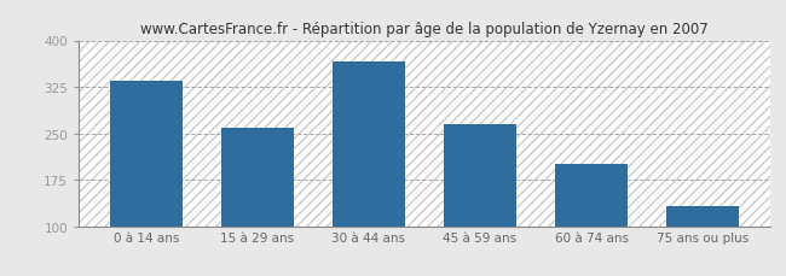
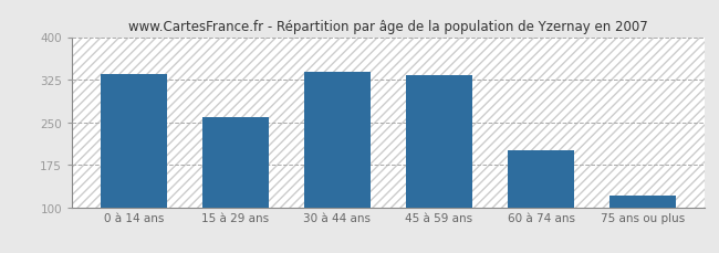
30 à 44 ans: 366 -> 338
45 à 59 ans: 264 -> 332
75 ans ou plus: 132 -> 120
